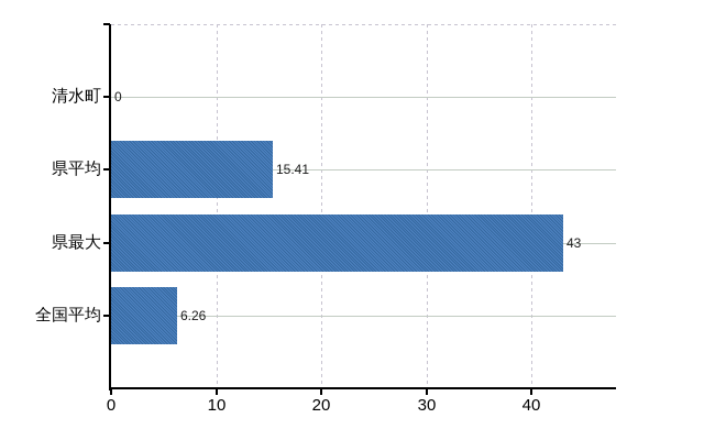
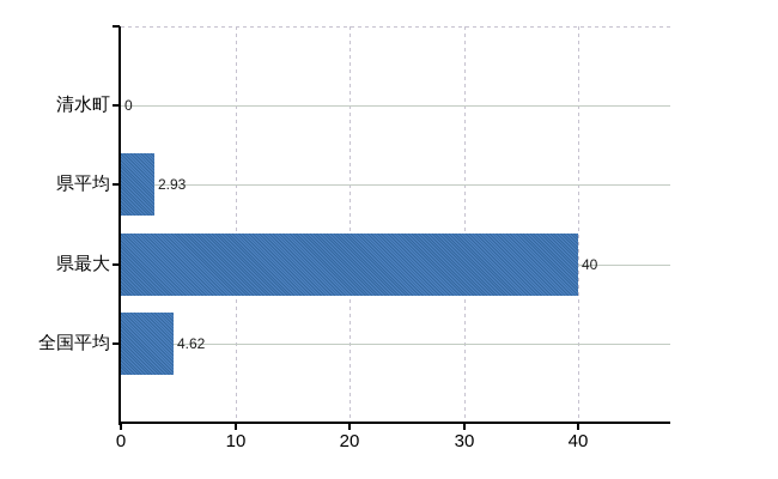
県平均: 15.41 -> 2.93
県最大: 43 -> 40
全国平均: 6.26 -> 4.62
